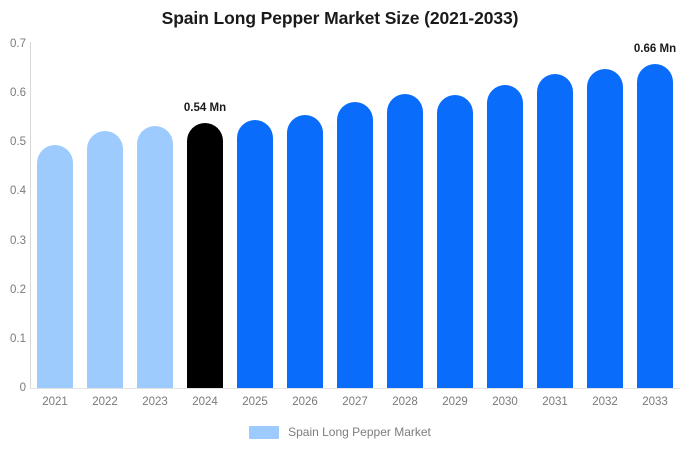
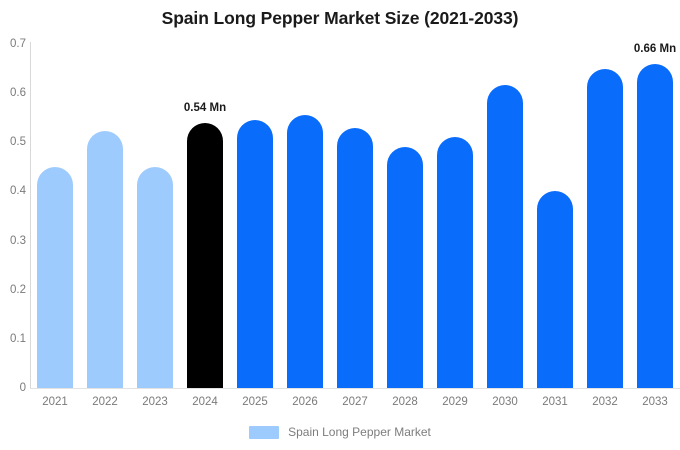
2021: 0.49 -> 0.45
2023: 0.53 -> 0.45
2027: 0.58 -> 0.53
2028: 0.60 -> 0.49
2029: 0.60 -> 0.51
2031: 0.64 -> 0.40
